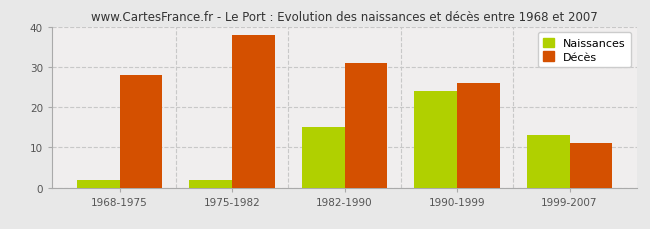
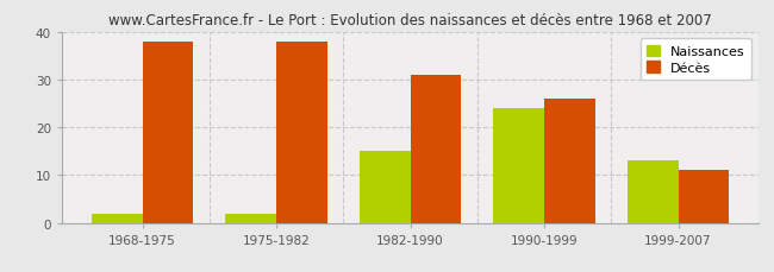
Décès/1968-1975: 28 -> 38
